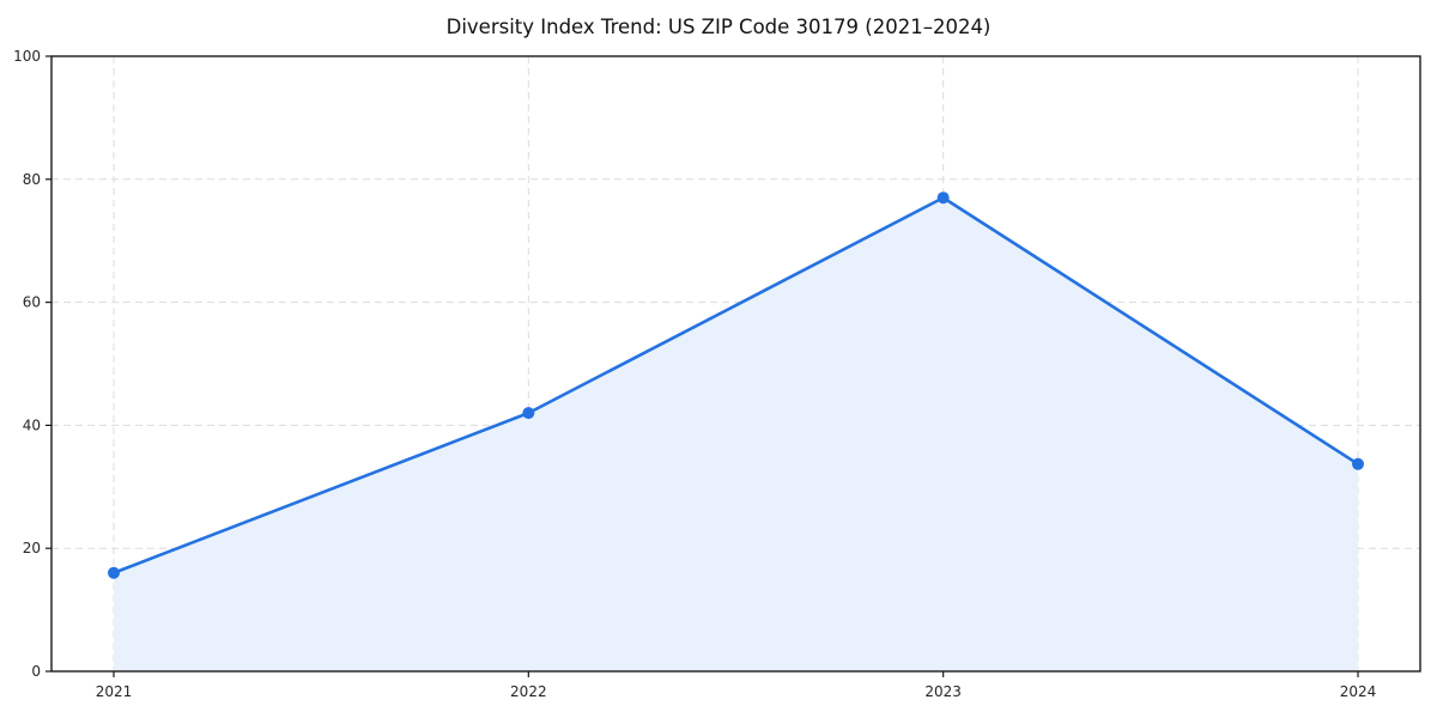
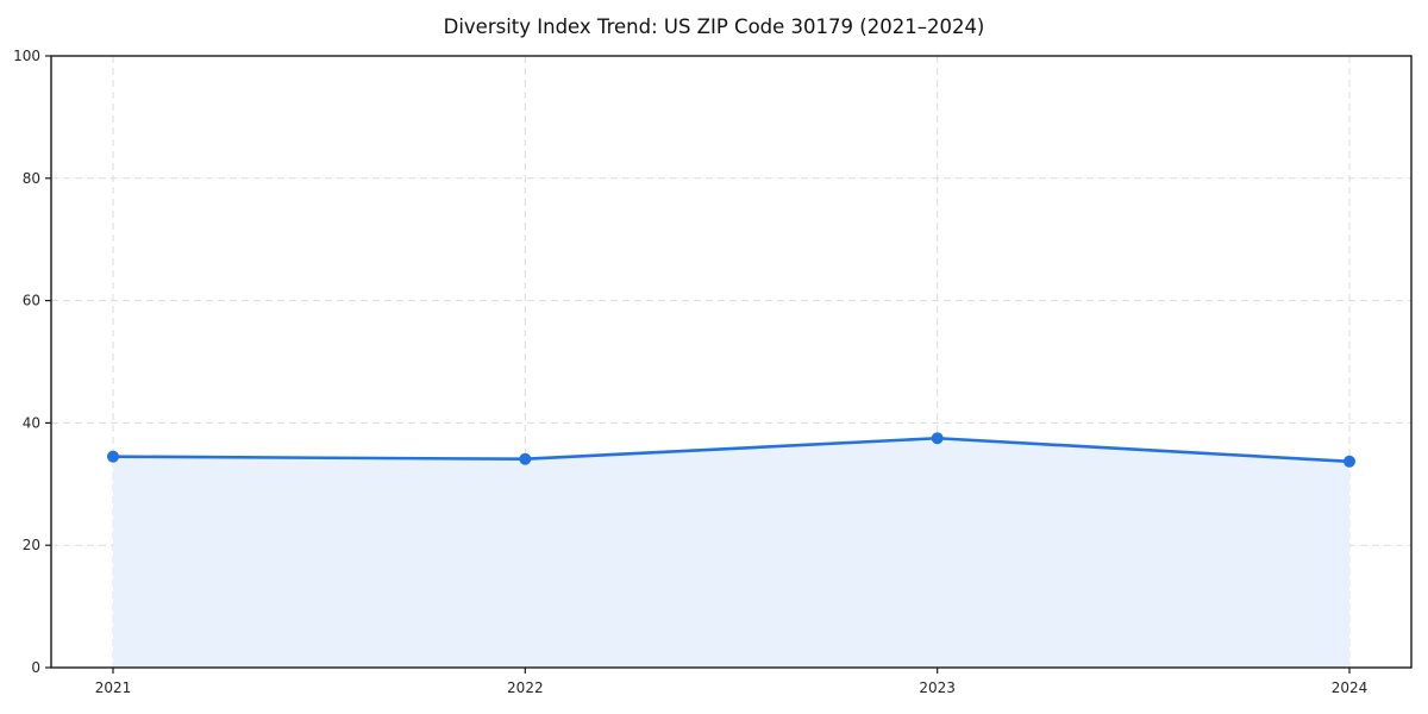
2021: 16 -> 34
2022: 42 -> 34
2023: 77 -> 38
